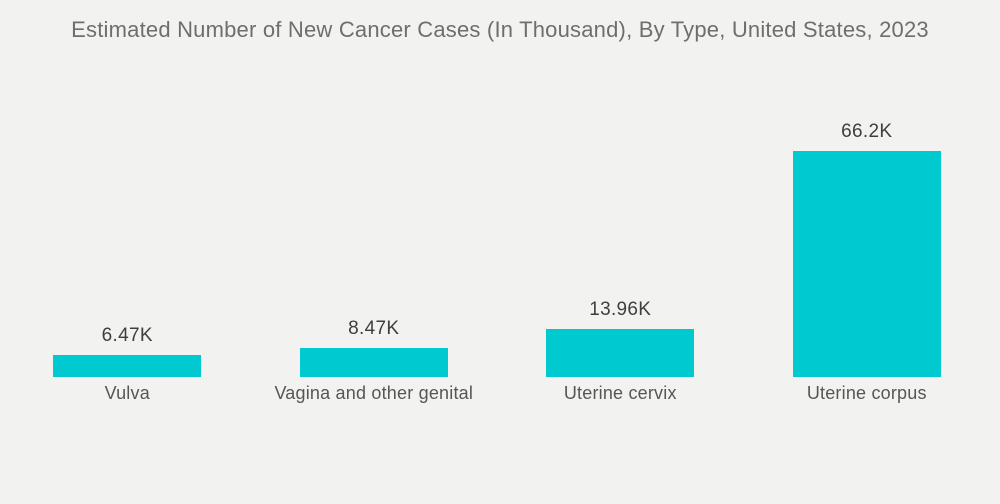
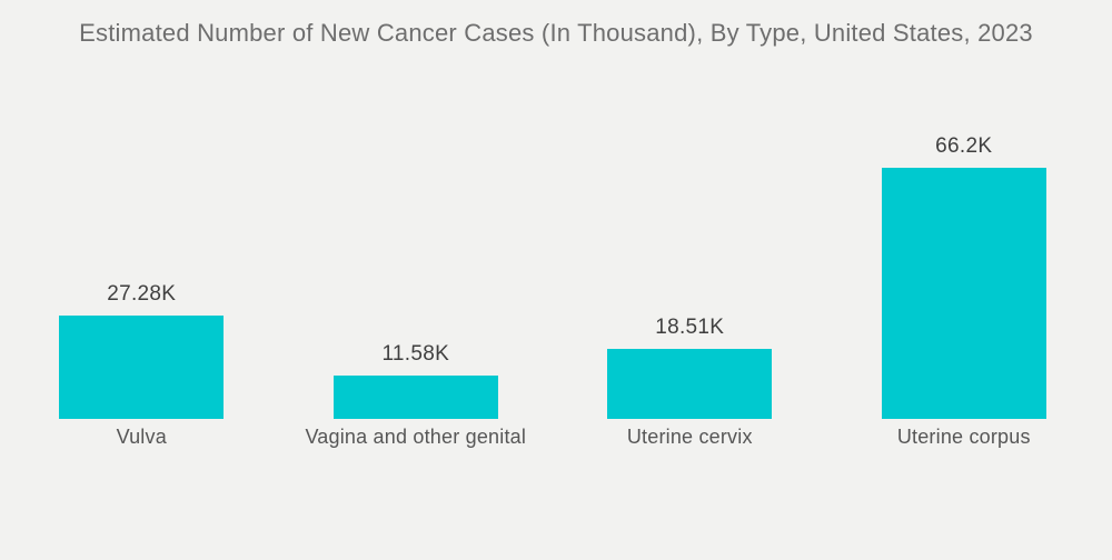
Vulva: 6.47K -> 27.28K
Vagina and other genital: 8.47K -> 11.58K
Uterine cervix: 13.96K -> 18.51K
